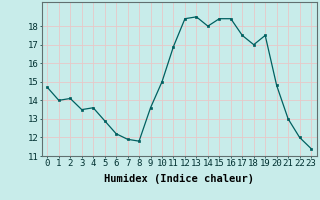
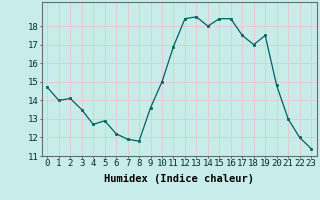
4: 13.6 -> 12.7
